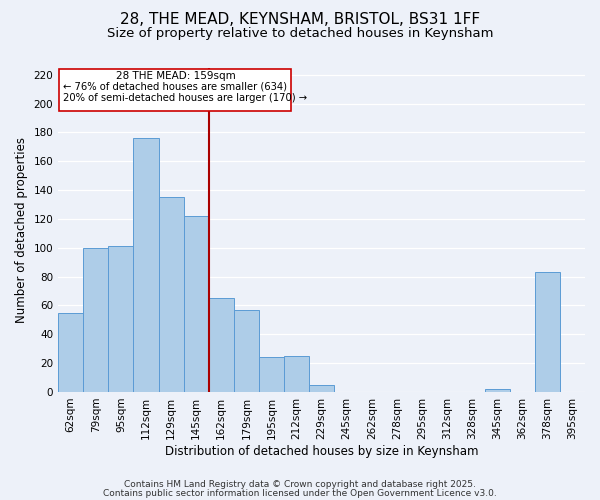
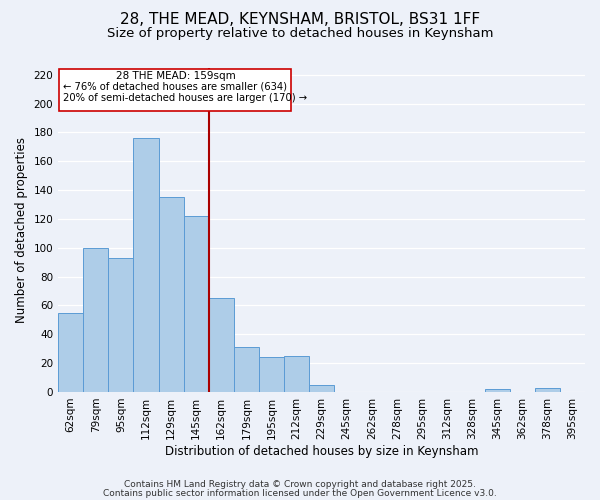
95sqm: 101 -> 93
179sqm: 57 -> 31
378sqm: 83 -> 3
